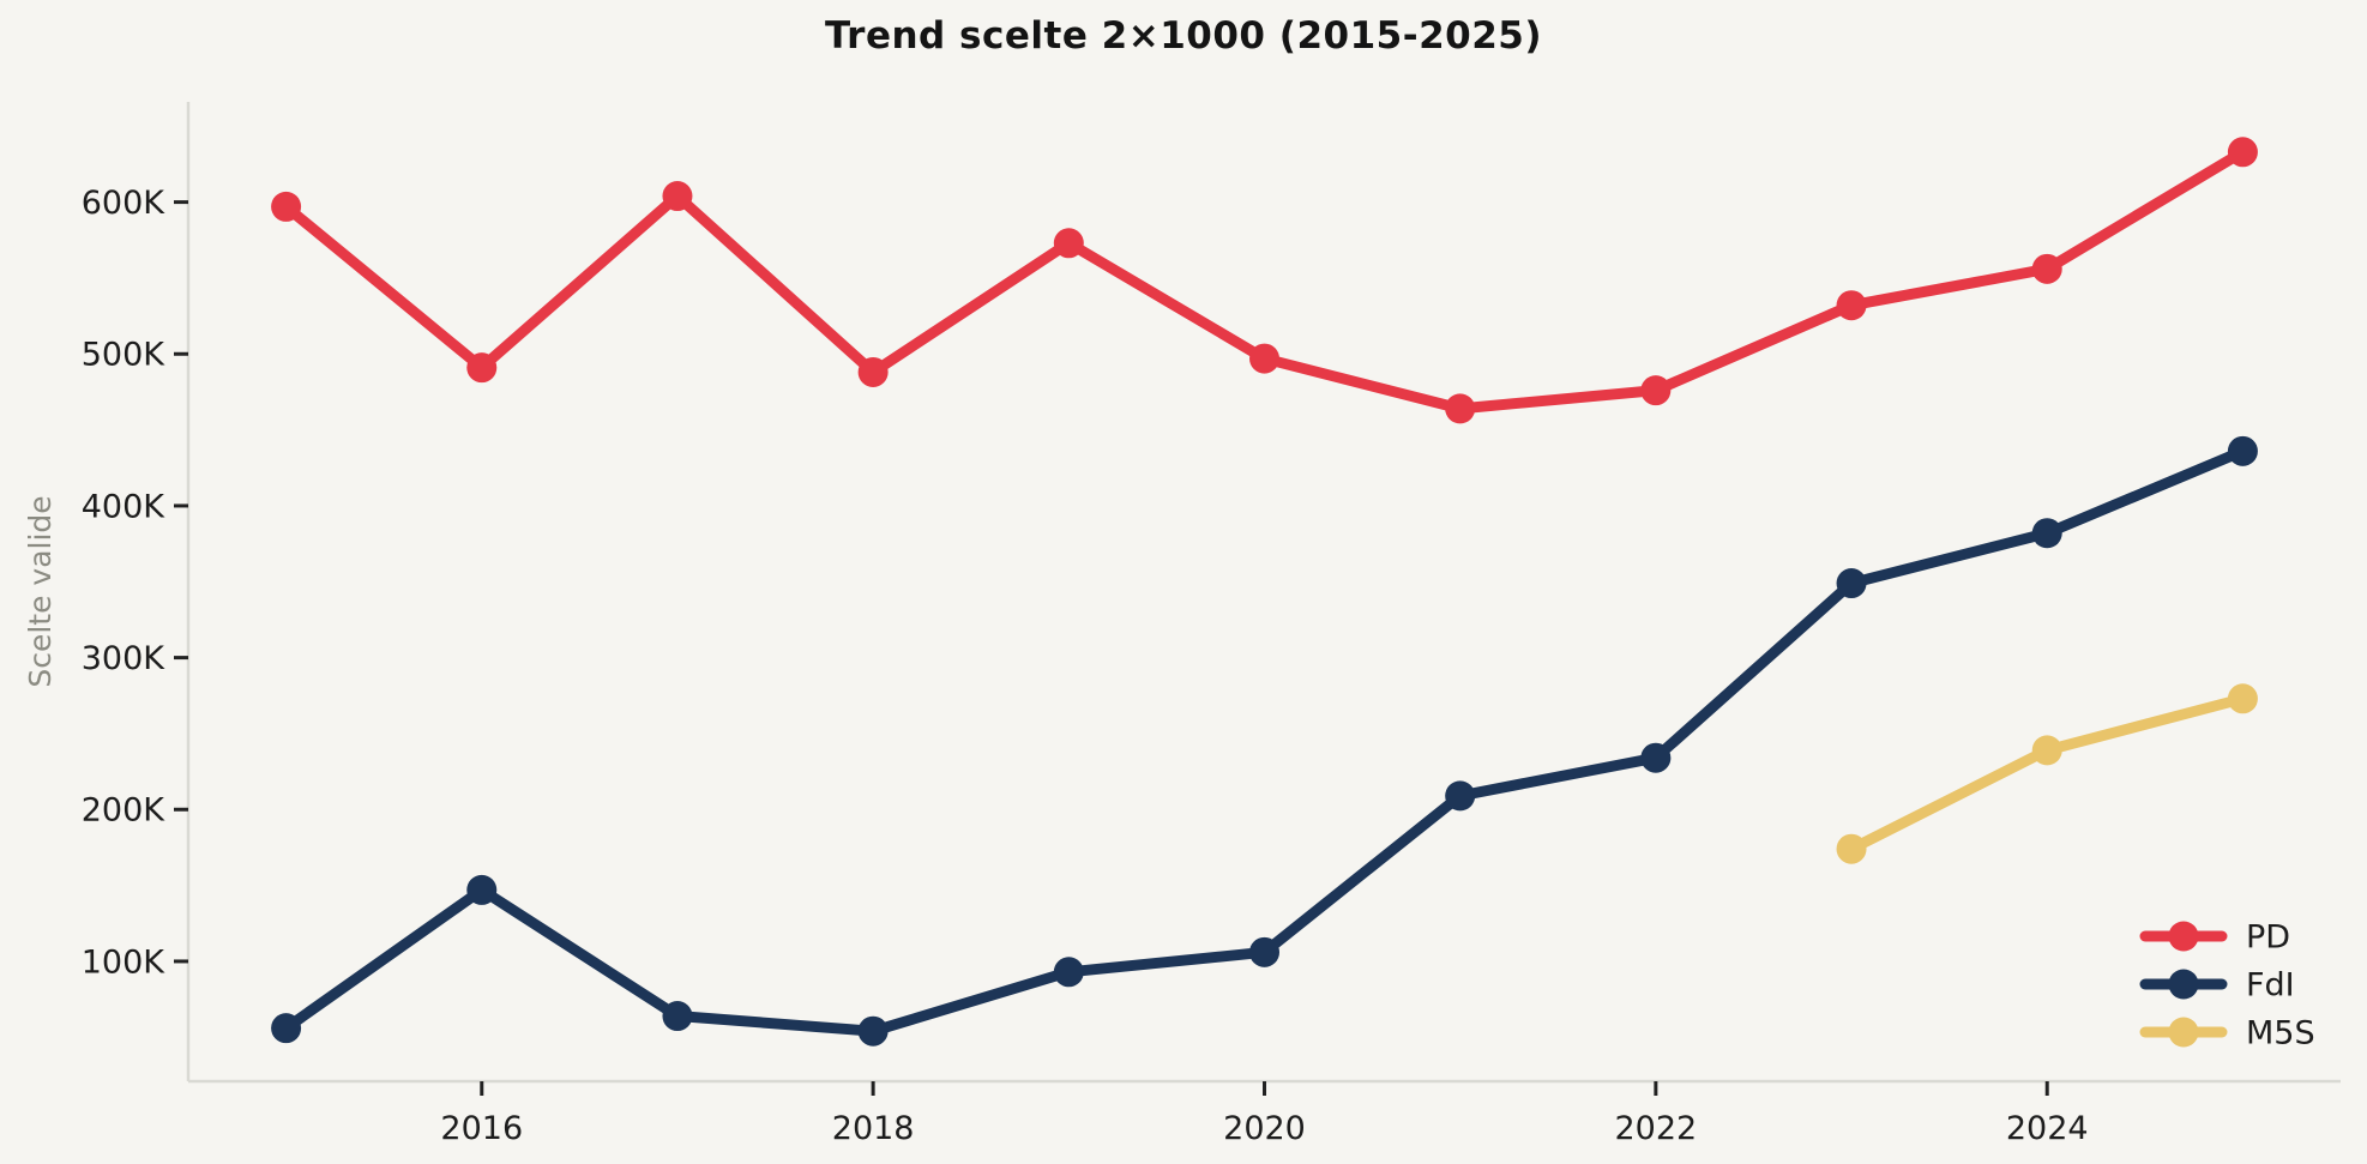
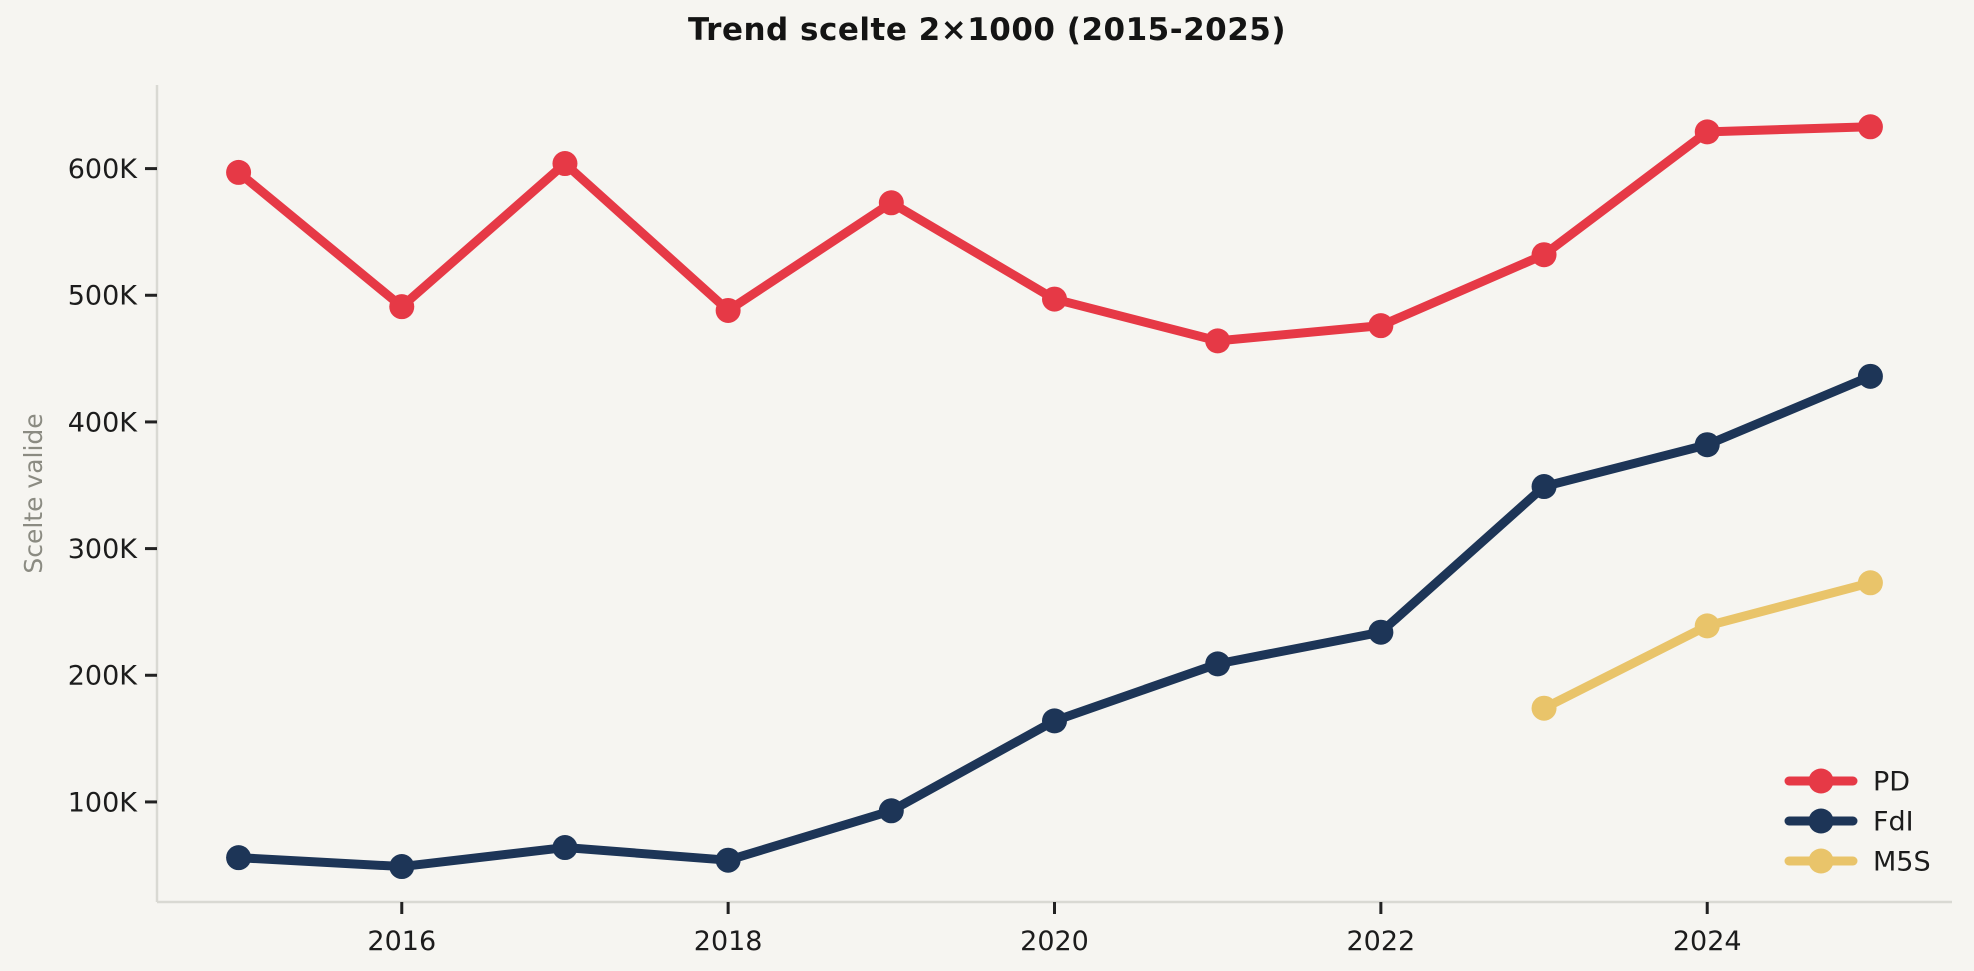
FdI/2016: 147K -> 49K
FdI/2020: 106K -> 164K
PD/2024: 556K -> 629K
